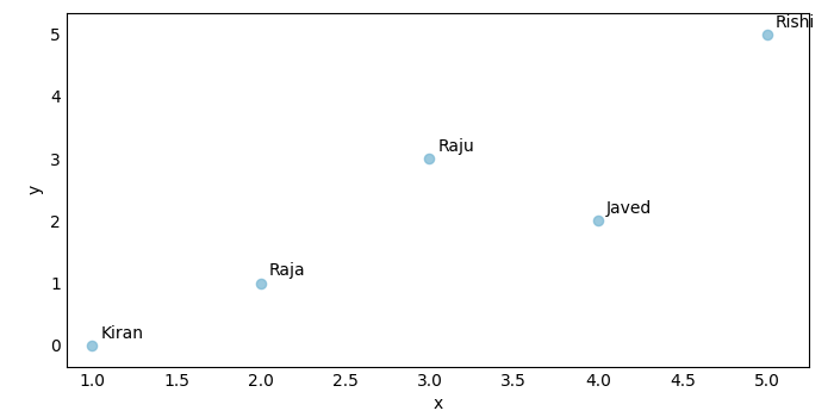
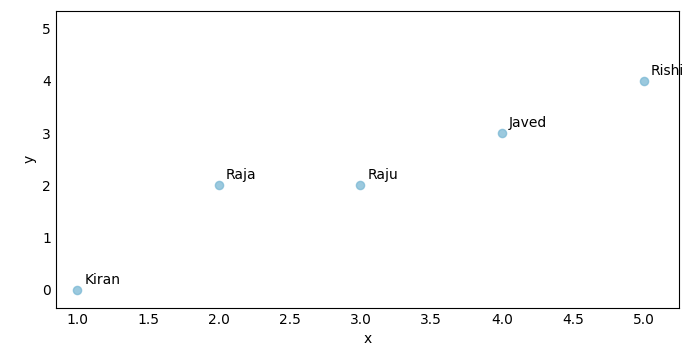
2.0: 1 -> 2
3.0: 3 -> 2
4.0: 2 -> 3
5.0: 5 -> 4
